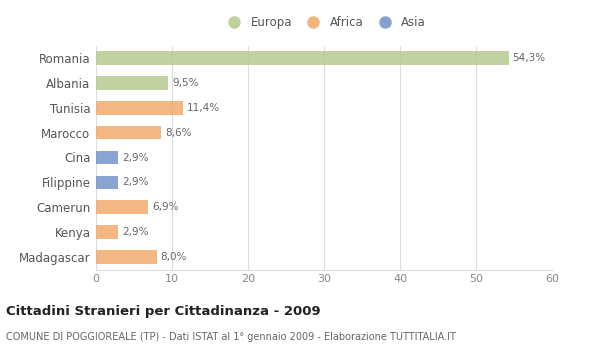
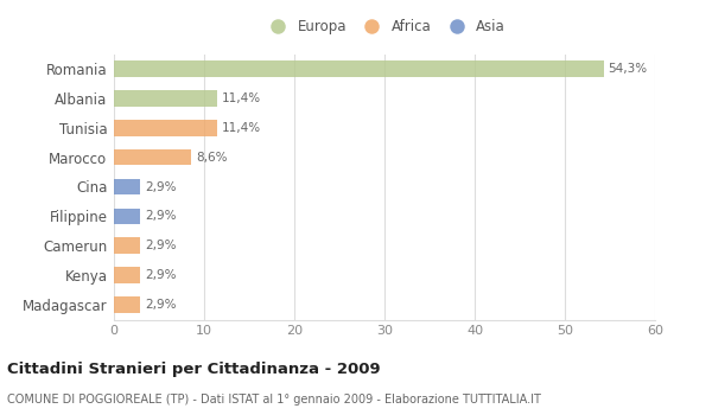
Albania: 9,5% -> 11,4%
Camerun: 6,9% -> 2,9%
Madagascar: 8,0% -> 2,9%
